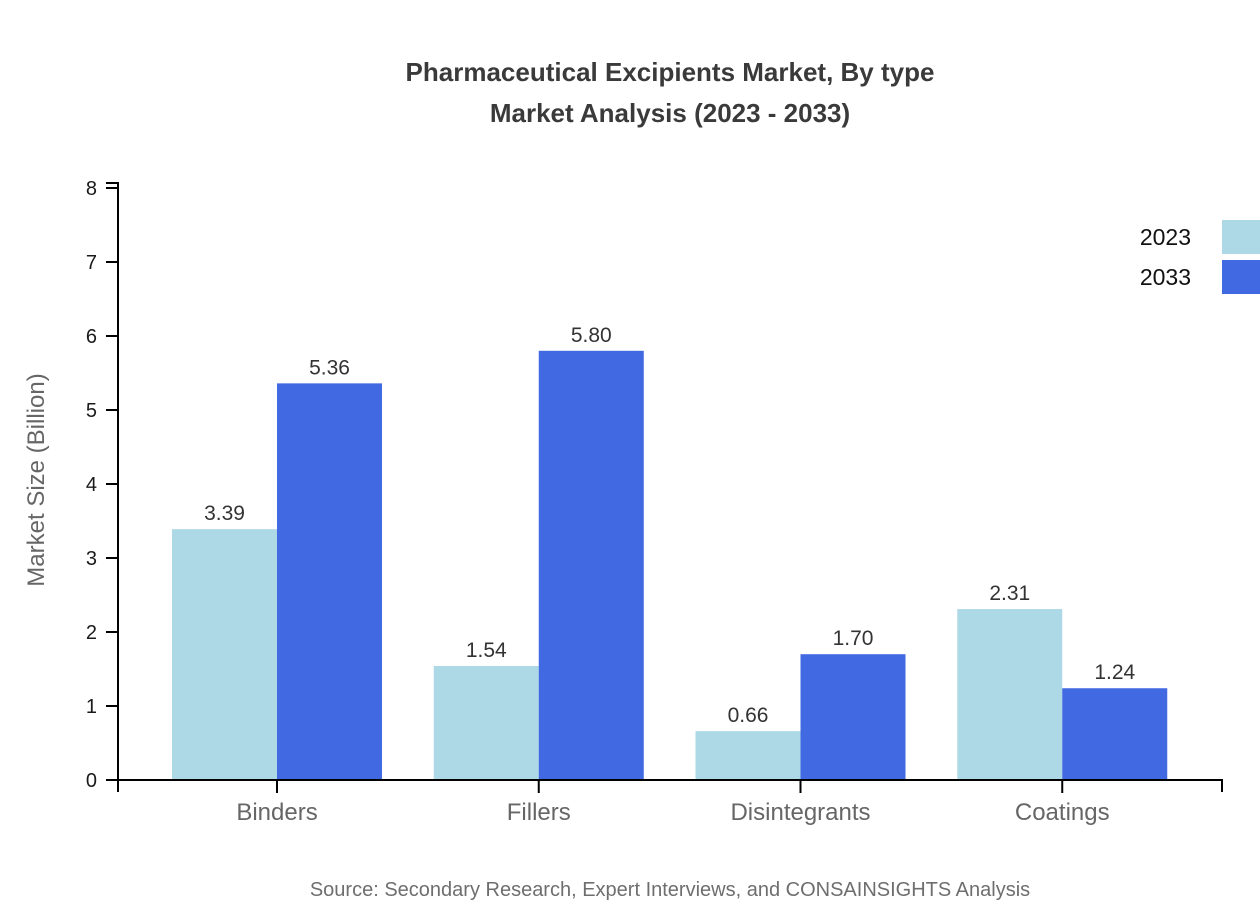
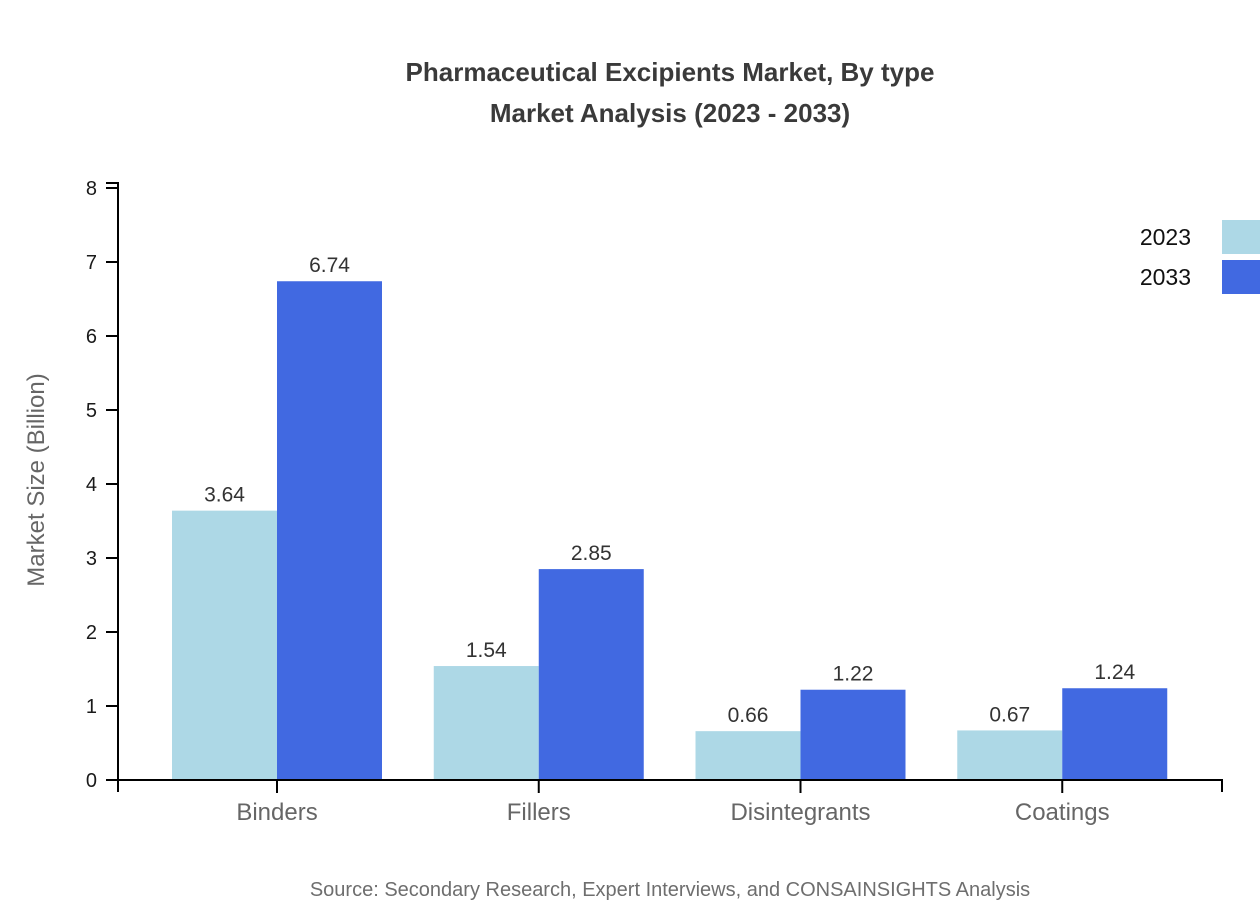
2023/Binders: 3.39 -> 3.64
2033/Binders: 5.36 -> 6.74
2033/Fillers: 5.80 -> 2.85
2033/Disintegrants: 1.70 -> 1.22
2023/Coatings: 2.31 -> 0.67
